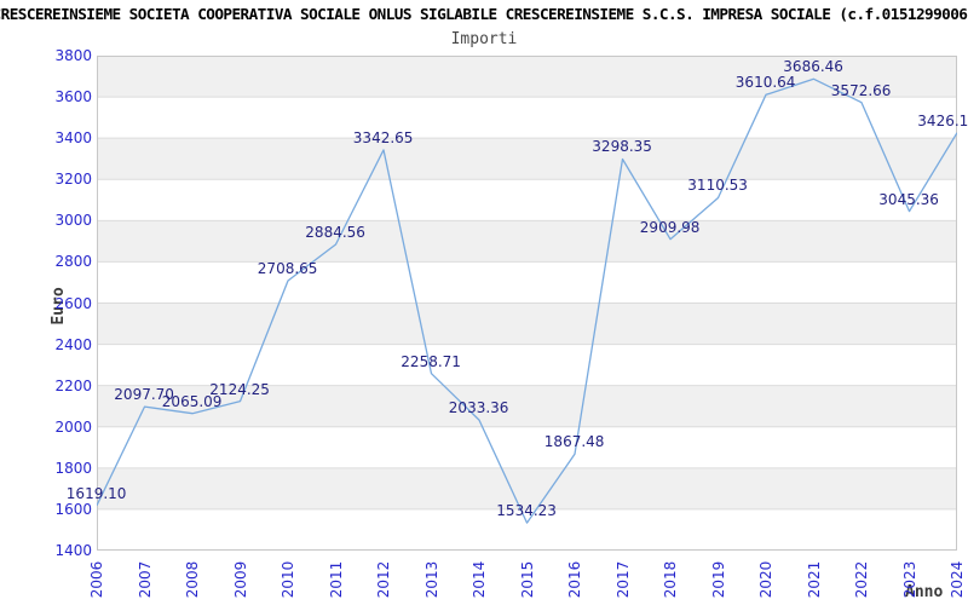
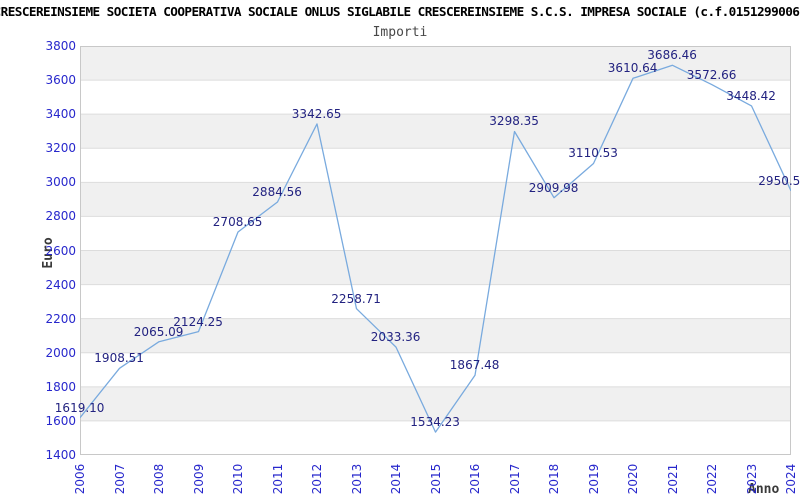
2007: 2097.70 -> 1908.51
2023: 3045.36 -> 3448.42
2024: 3426.1 -> 2950.5
